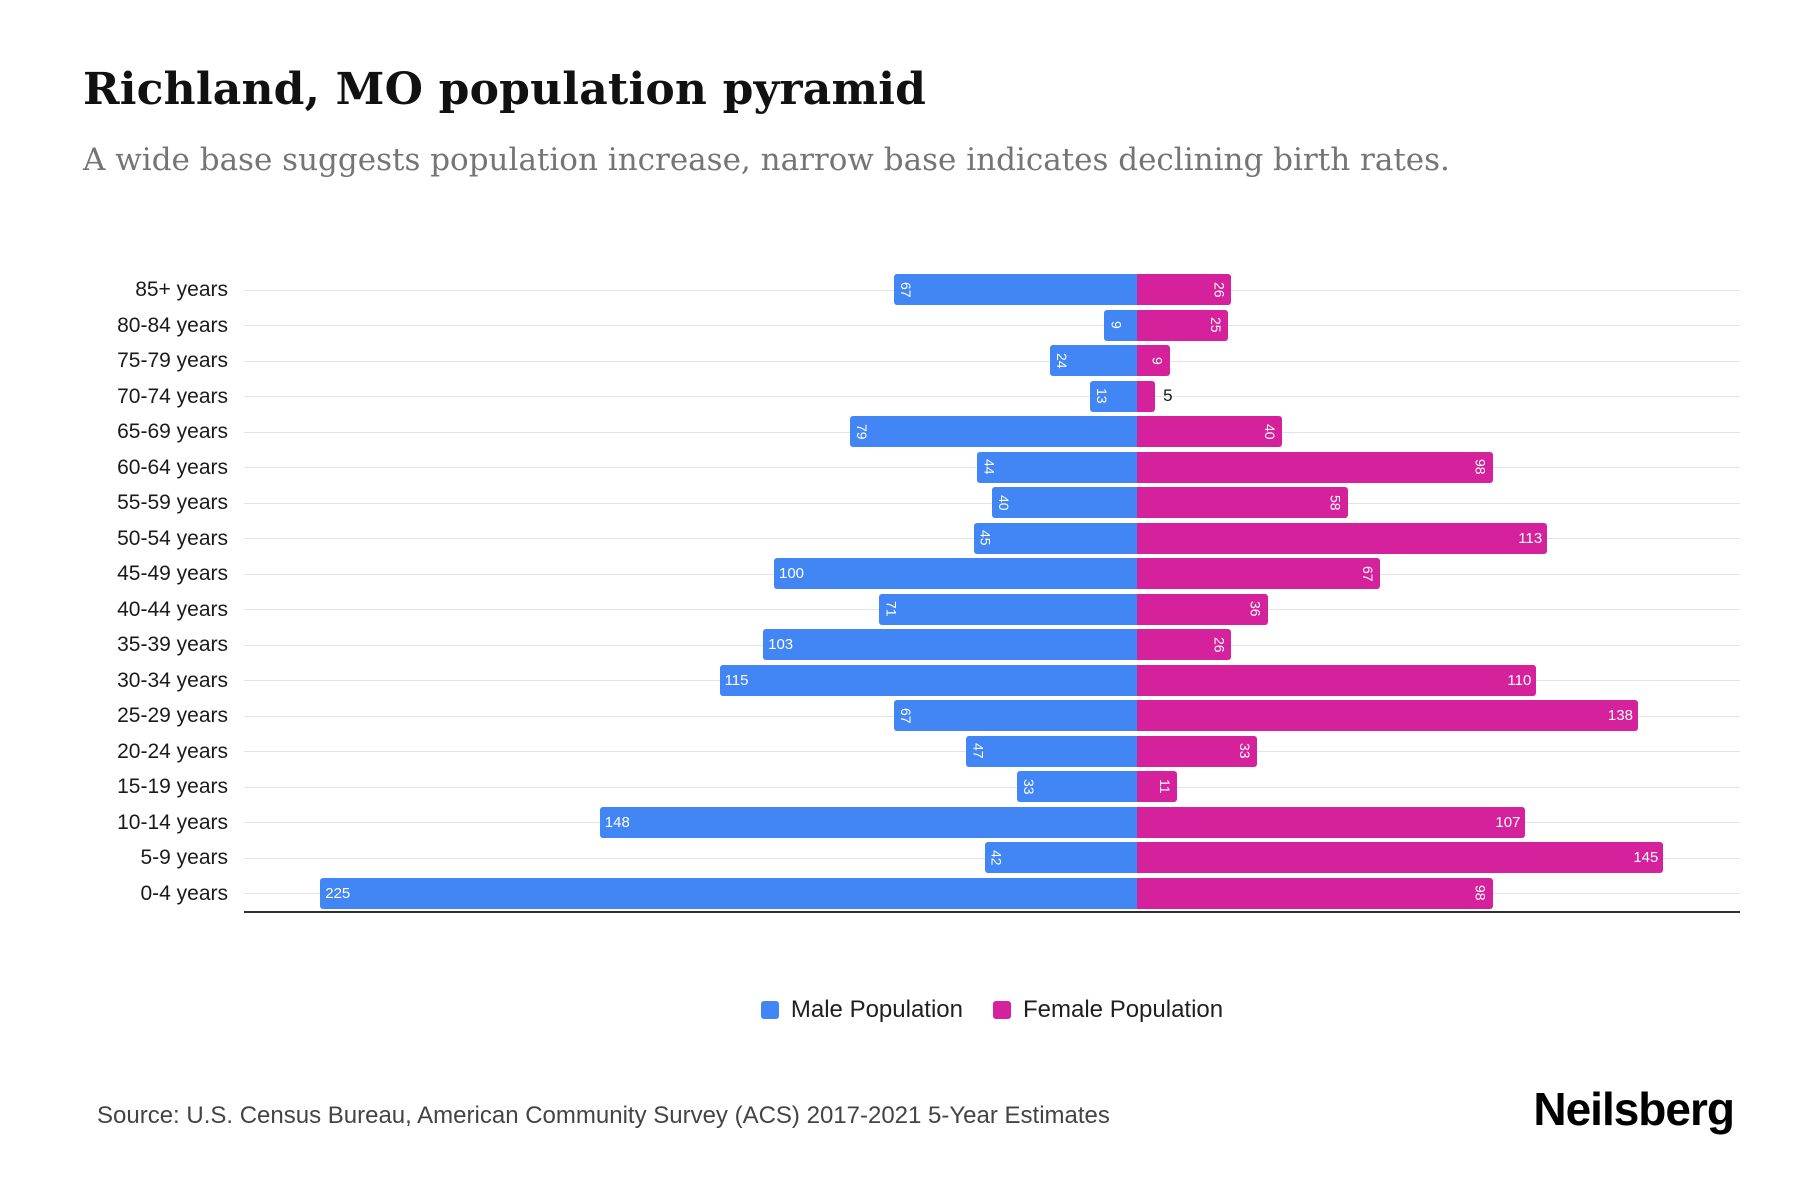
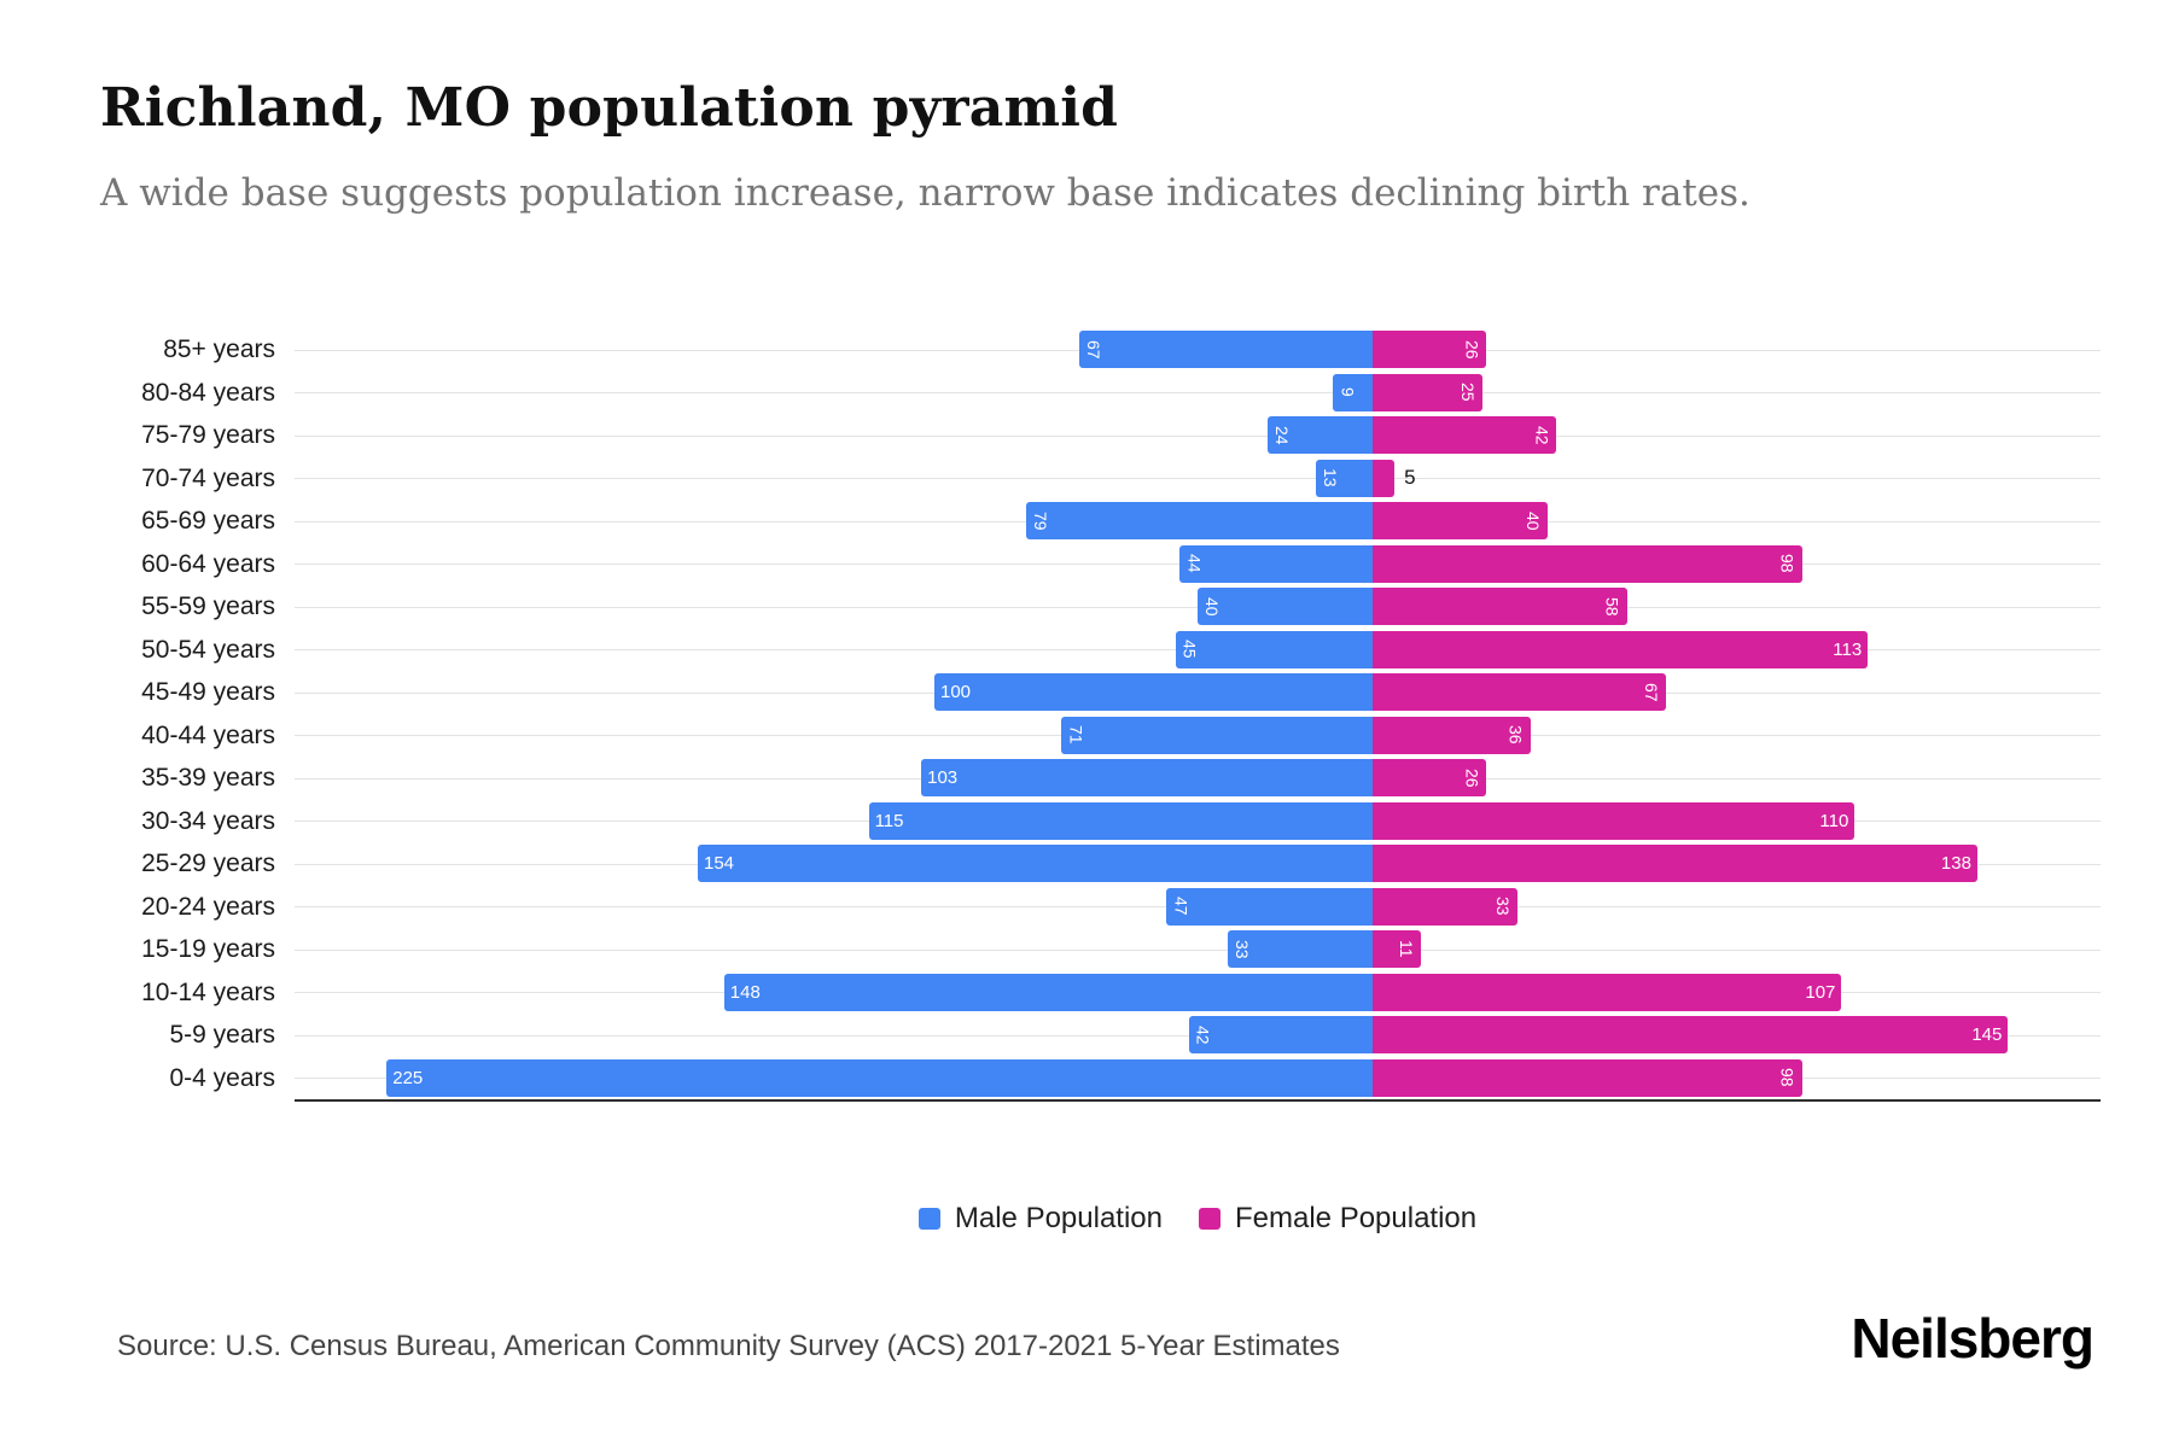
Female Population/75-79 years: 9 -> 42
Male Population/25-29 years: 67 -> 154
